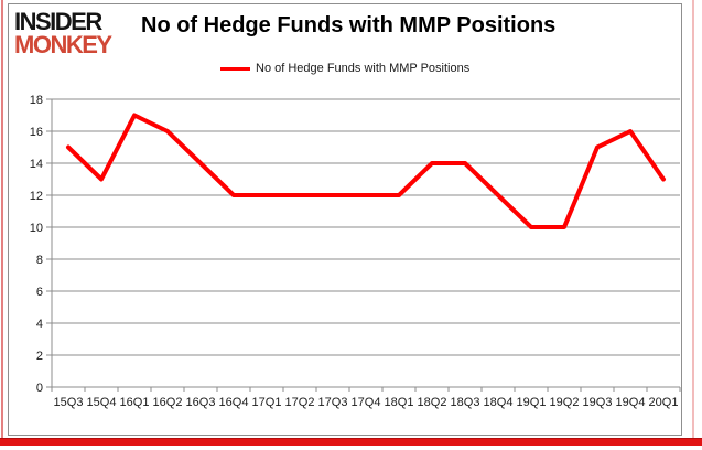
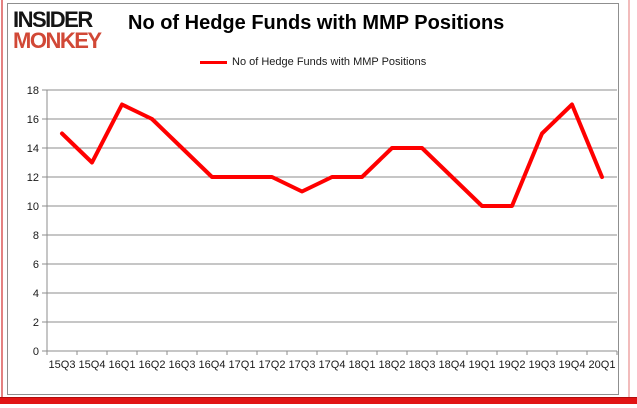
17Q3: 12 -> 11
19Q4: 16 -> 17
20Q1: 13 -> 12
